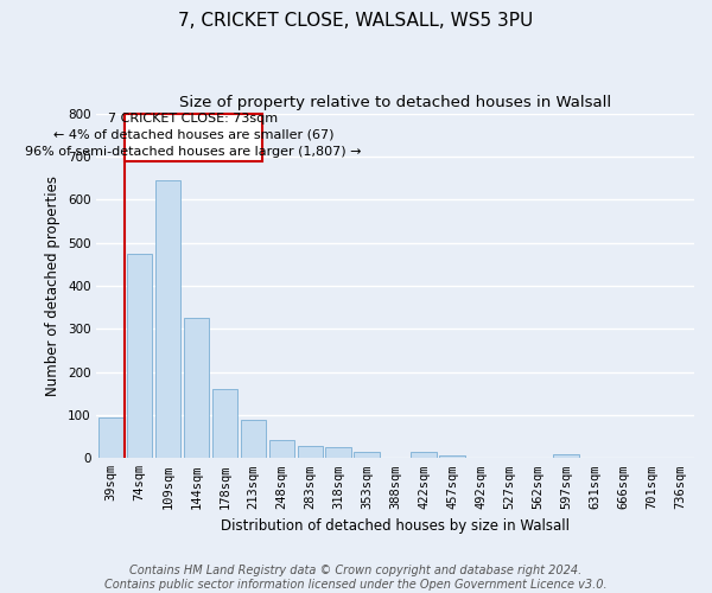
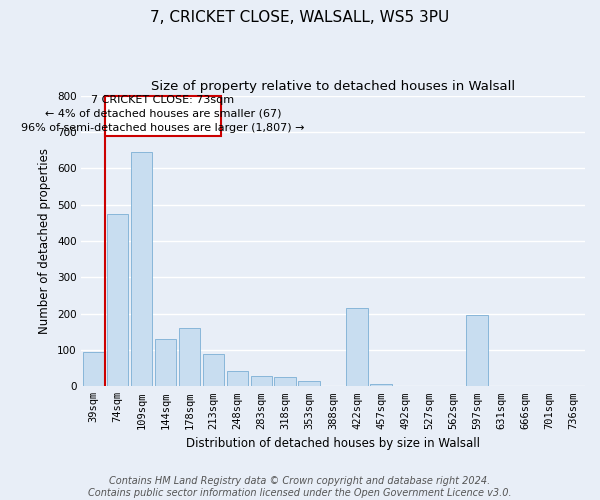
144sqm: 325 -> 130
422sqm: 14 -> 215
597sqm: 8 -> 195
